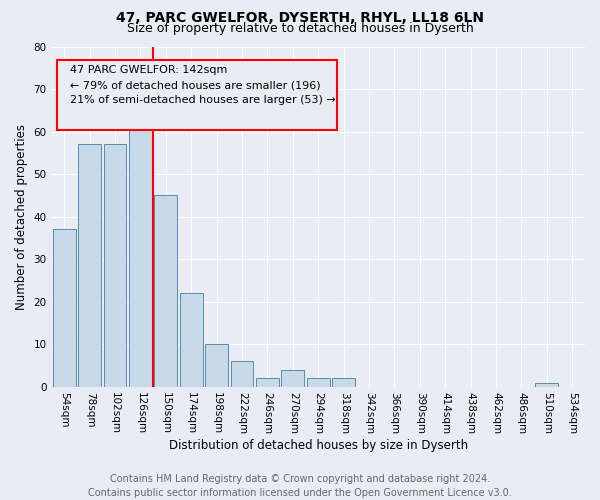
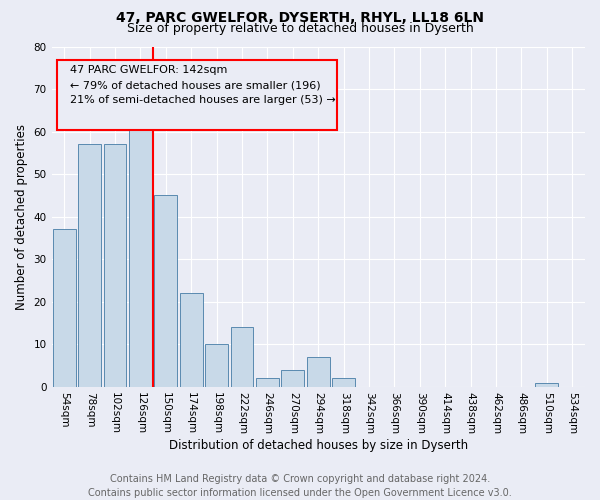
222sqm: 6 -> 14
294sqm: 2 -> 7
